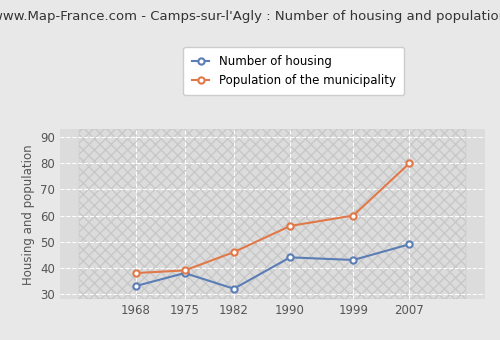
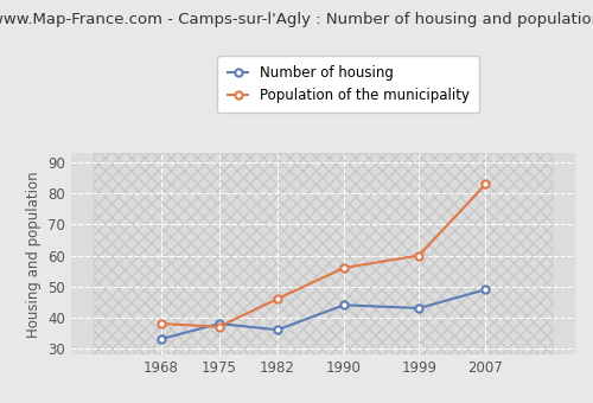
Population of the municipality/1975: 39 -> 37
Number of housing/1982: 32 -> 36
Population of the municipality/2007: 80 -> 83
